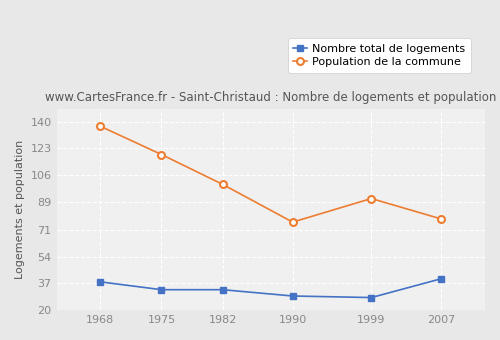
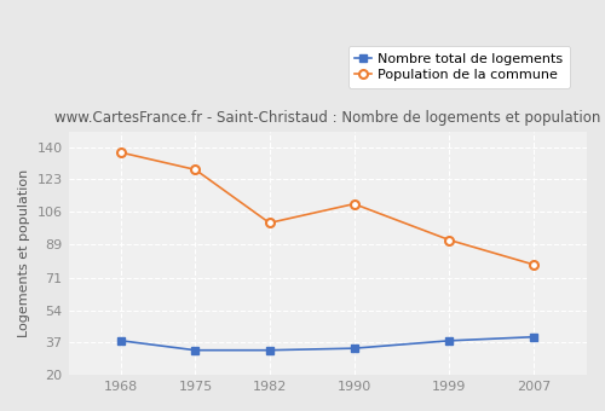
Population de la commune/1975: 119 -> 128
Nombre total de logements/1990: 29 -> 34
Population de la commune/1990: 76 -> 110
Nombre total de logements/1999: 28 -> 38
